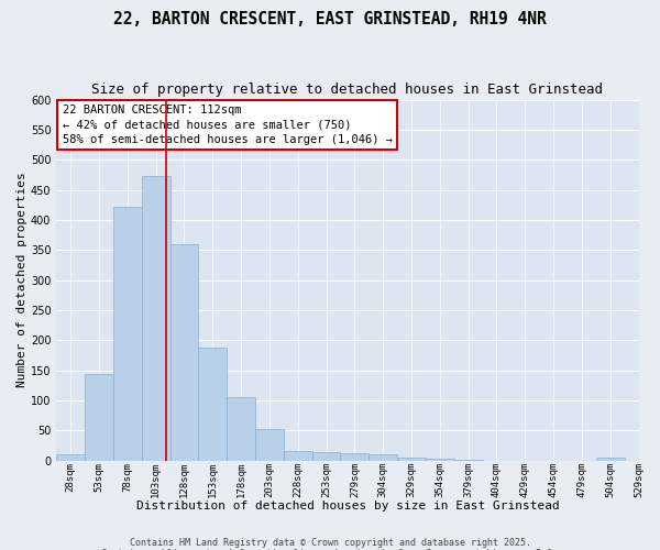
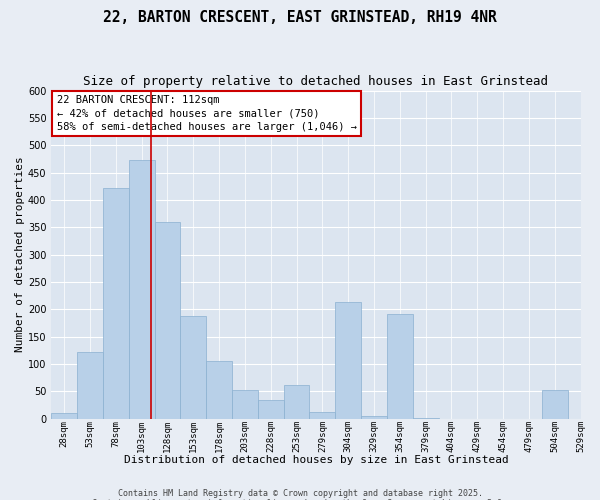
53sqm: 143 -> 122
228sqm: 15 -> 34
253sqm: 13 -> 62
304sqm: 10 -> 214
354sqm: 3 -> 192
504sqm: 5 -> 52
